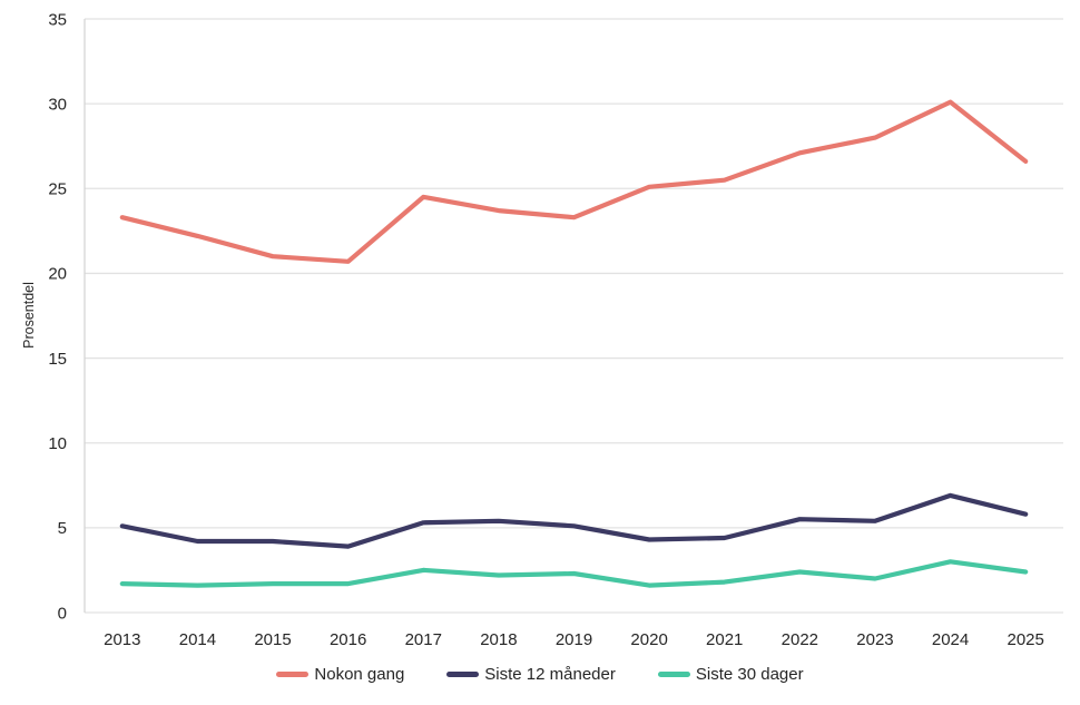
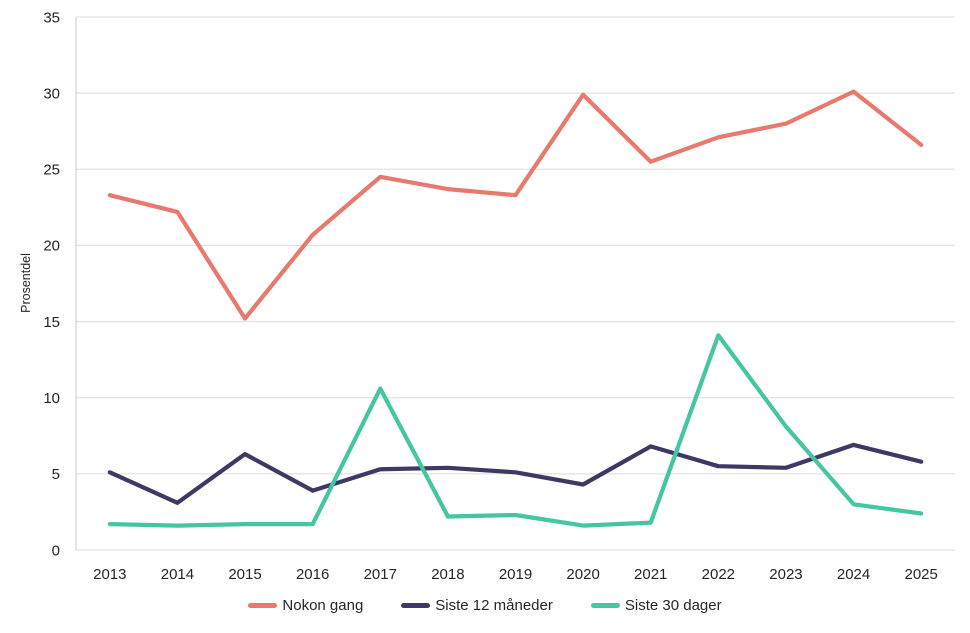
Siste 12 måneder/2014: 4.2 -> 3.1
Nokon gang/2015: 21.0 -> 15.2
Siste 12 måneder/2015: 4.2 -> 6.3
Siste 30 dager/2017: 2.5 -> 10.6
Nokon gang/2020: 25.1 -> 29.9
Siste 12 måneder/2021: 4.4 -> 6.8
Siste 30 dager/2022: 2.4 -> 14.1
Siste 30 dager/2023: 2.0 -> 8.1
